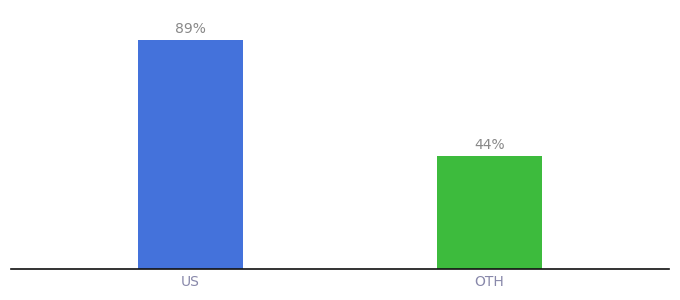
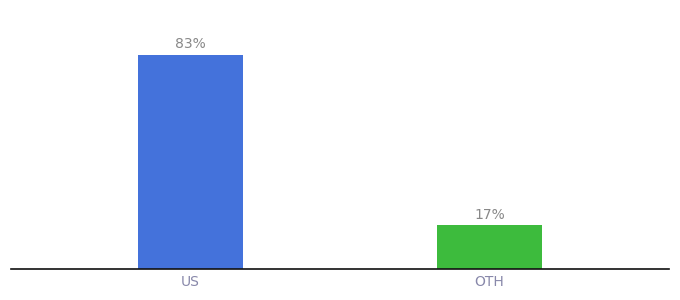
US: 89% -> 83%
OTH: 44% -> 17%
